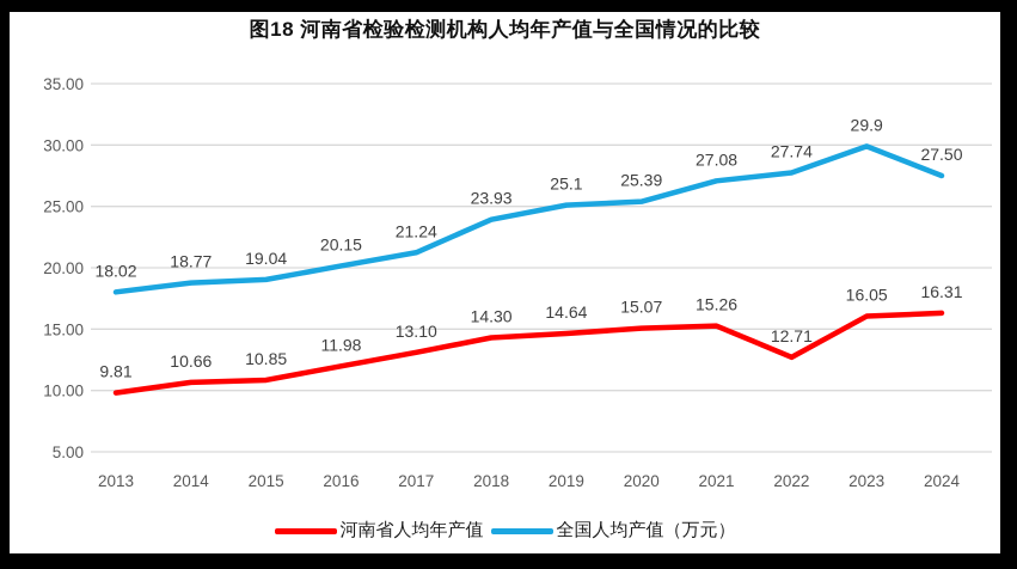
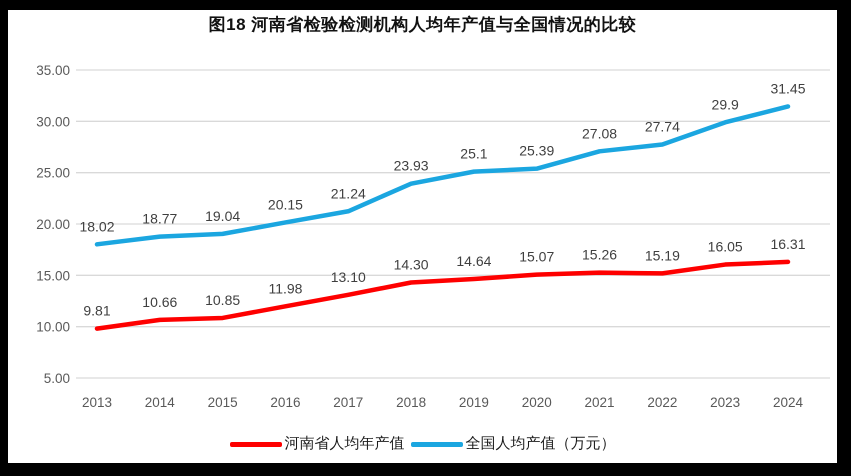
河南省人均年产值/2022: 12.71 -> 15.19
全国人均产值（万元）/2024: 27.50 -> 31.45
